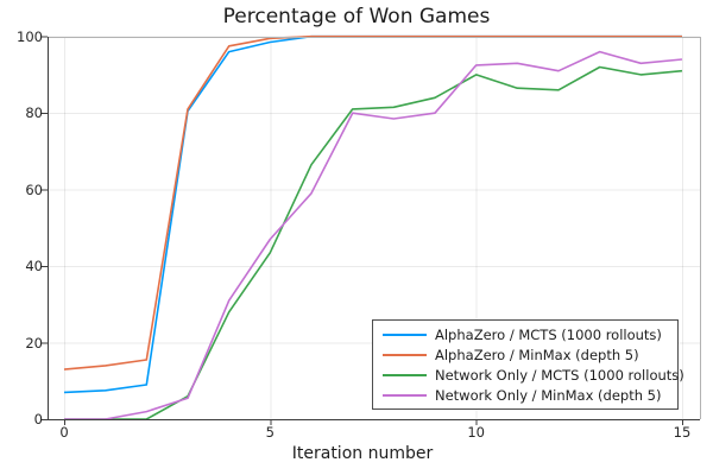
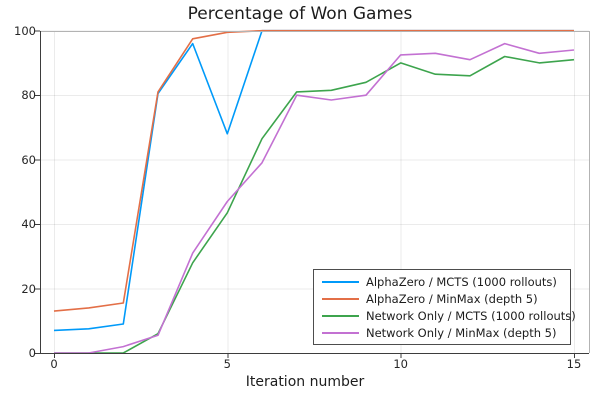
AlphaZero / MCTS (1000 rollouts)/5: 98 -> 68
